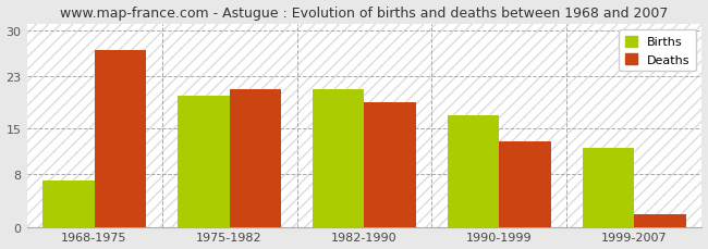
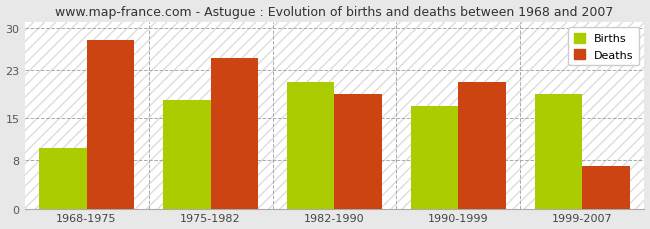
Births/1968-1975: 7 -> 10
Deaths/1968-1975: 27 -> 28
Births/1975-1982: 20 -> 18
Deaths/1975-1982: 21 -> 25
Deaths/1990-1999: 13 -> 21
Births/1999-2007: 12 -> 19
Deaths/1999-2007: 2 -> 7
